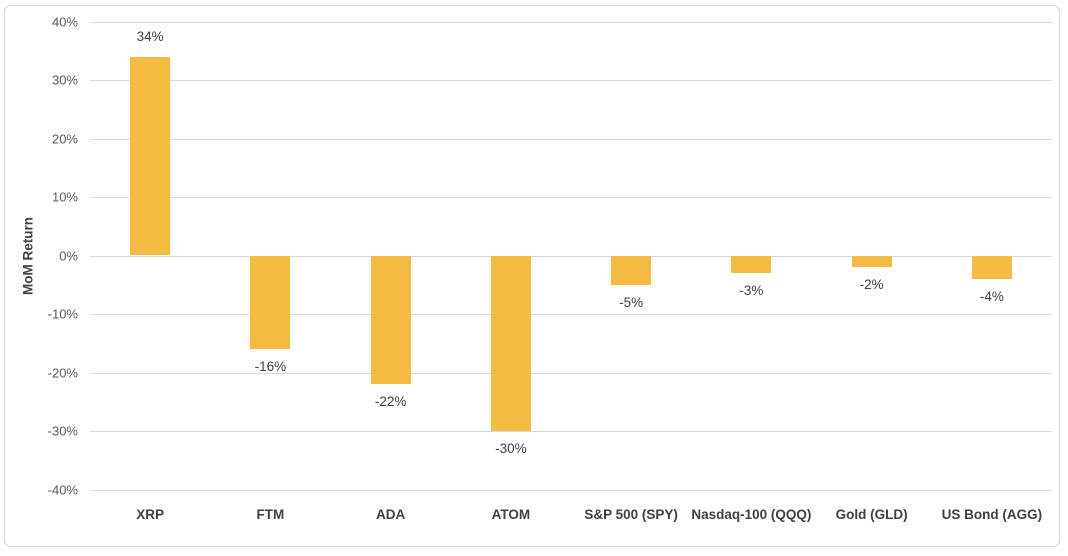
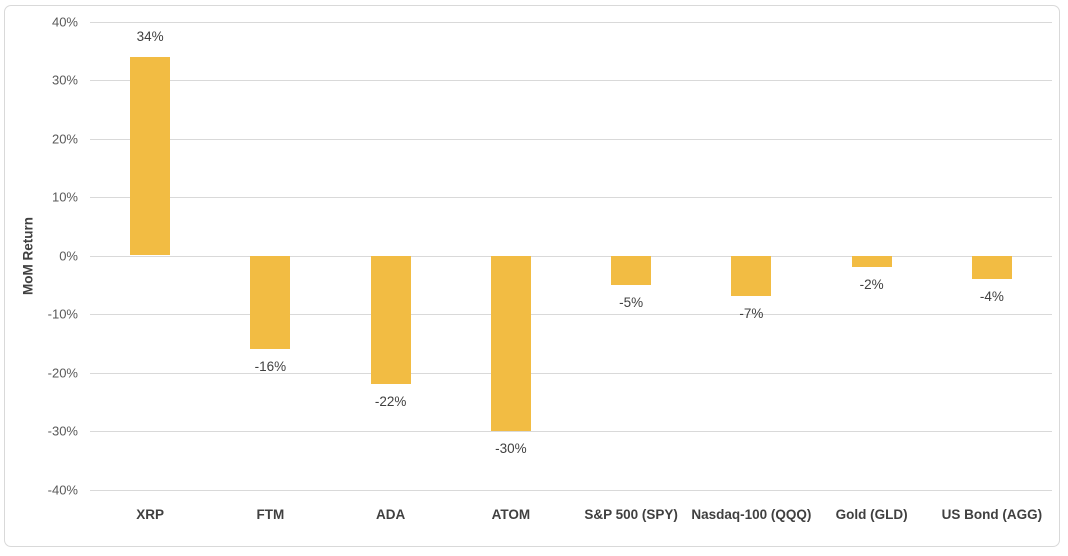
Nasdaq-100 (QQQ): -3% -> -7%
